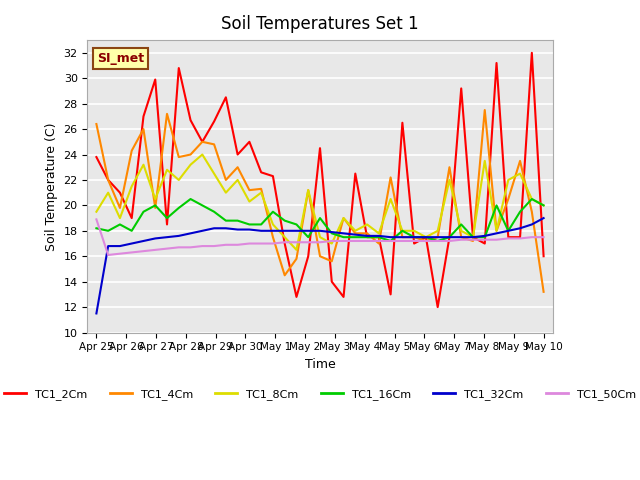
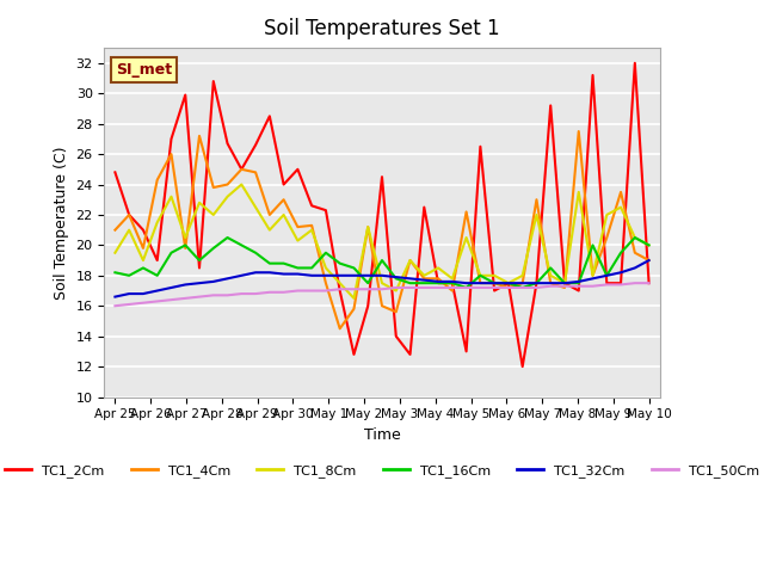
TC1_2Cm/Apr 25: 23.8 -> 24.8
TC1_4Cm/Apr 25: 26.4 -> 21.0
TC1_32Cm/Apr 25: 11.5 -> 16.6
TC1_50Cm/Apr 25: 18.9 -> 16.0
TC1_2Cm/May 10: 16.0 -> 17.5
TC1_4Cm/May 10: 13.2 -> 19.0
